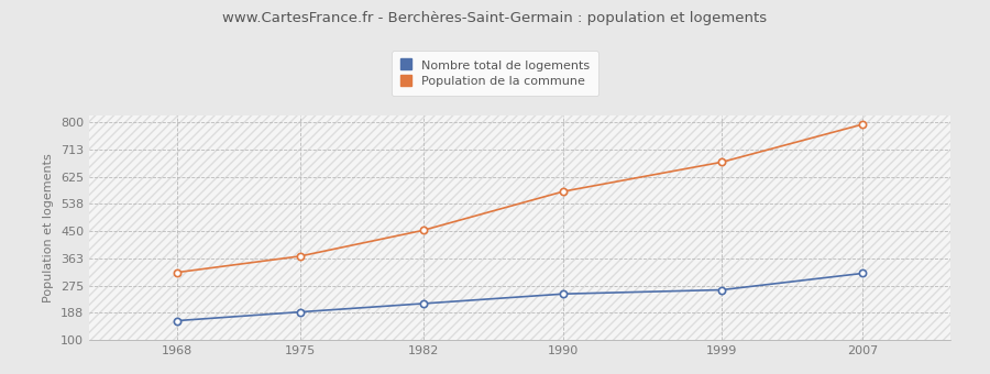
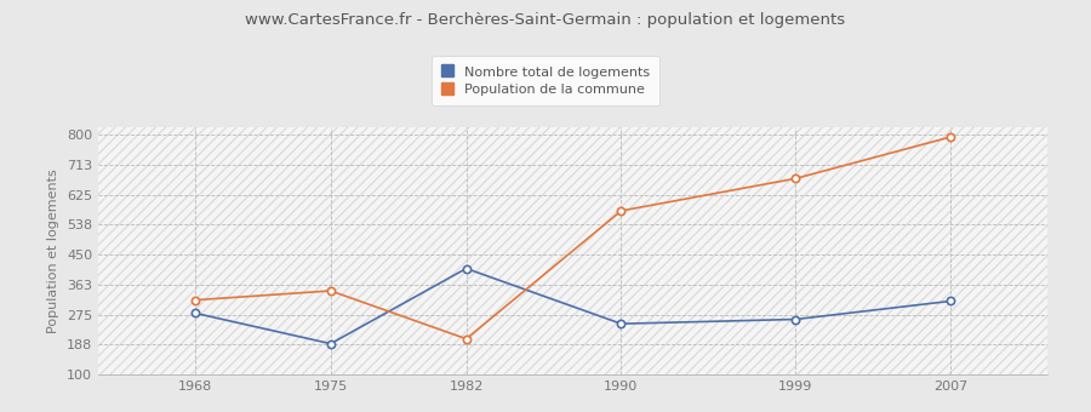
Nombre total de logements/1968: 163 -> 280
Population de la commune/1975: 370 -> 345
Nombre total de logements/1982: 218 -> 410
Population de la commune/1982: 453 -> 205
